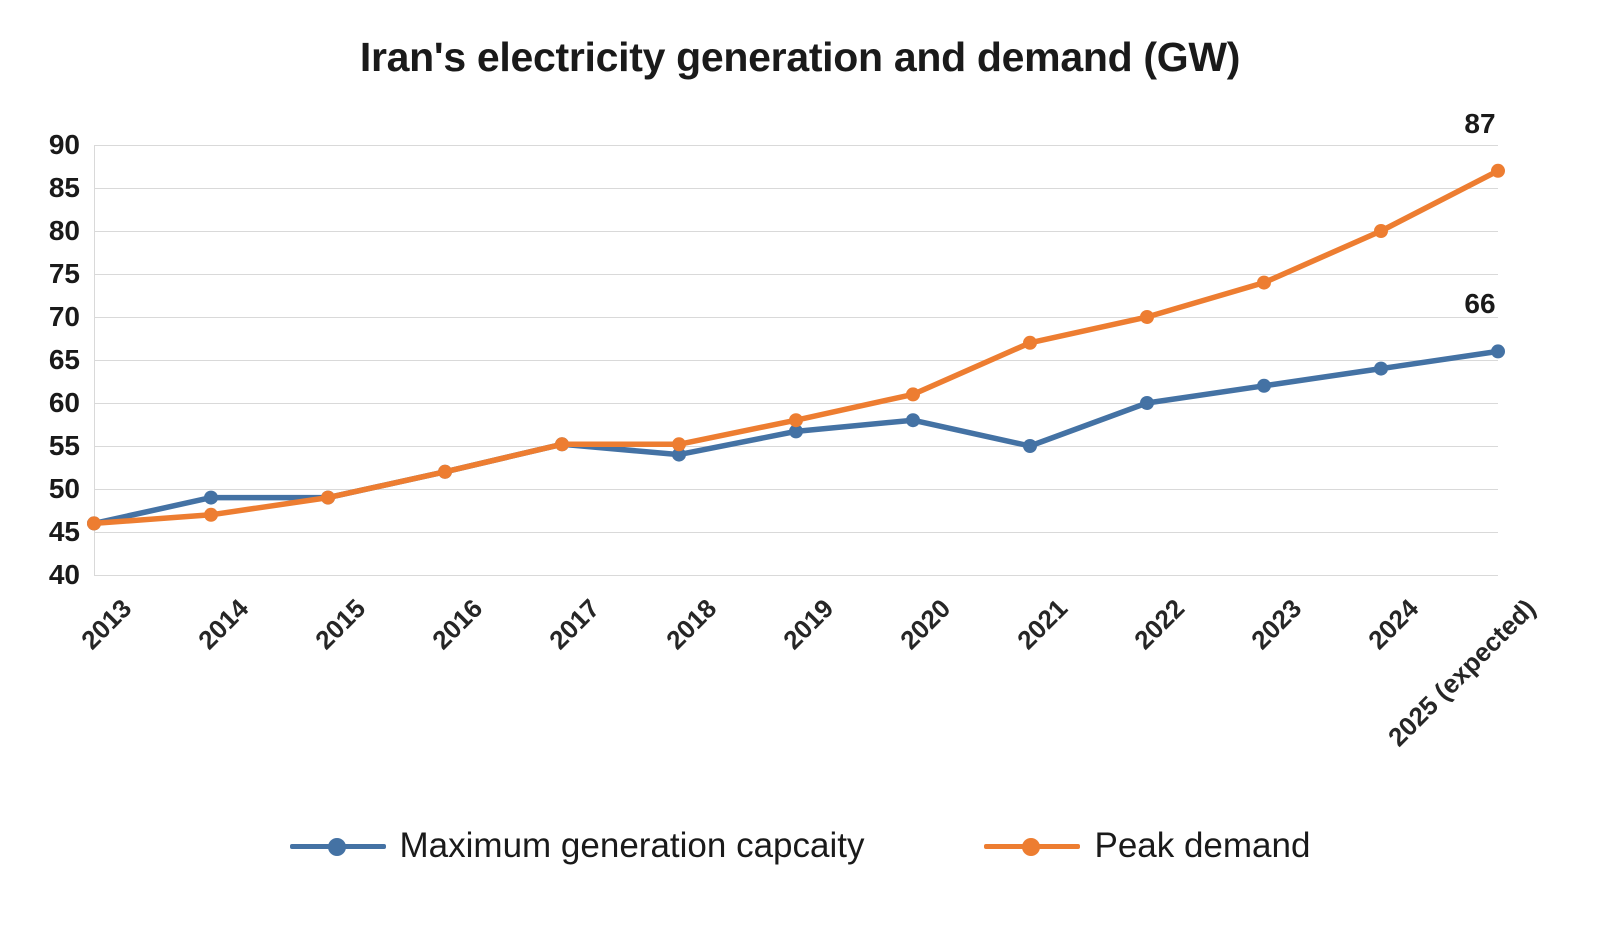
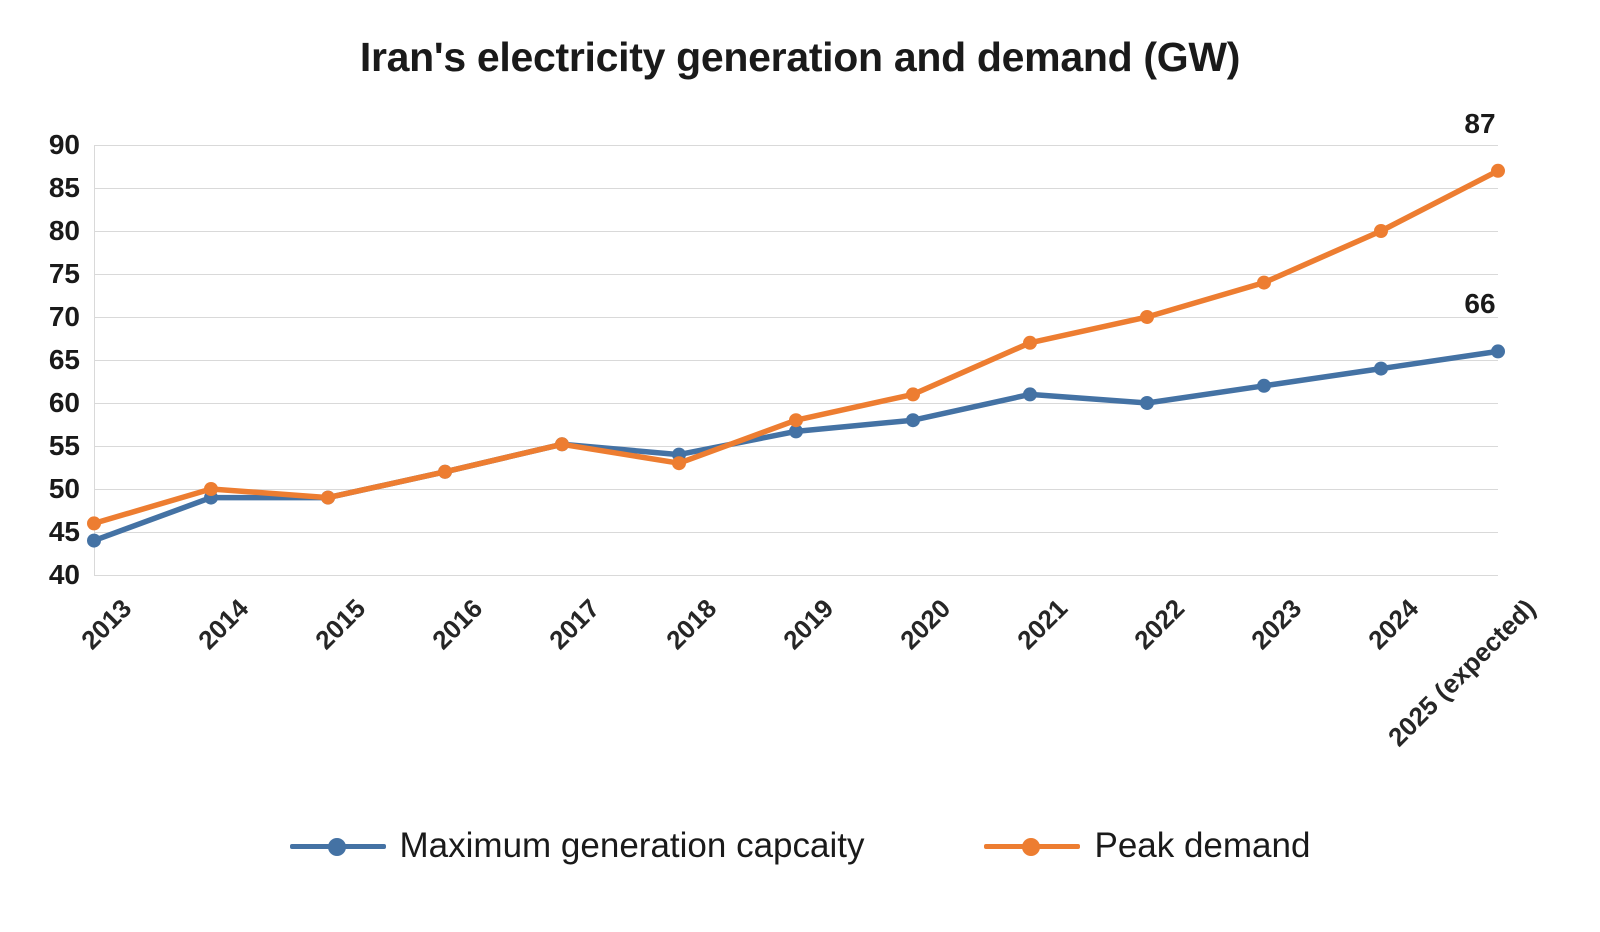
Maximum generation capcaity/2013: 46 -> 44
Peak demand/2014: 47 -> 50
Peak demand/2018: 55 -> 53
Maximum generation capcaity/2021: 55 -> 61
